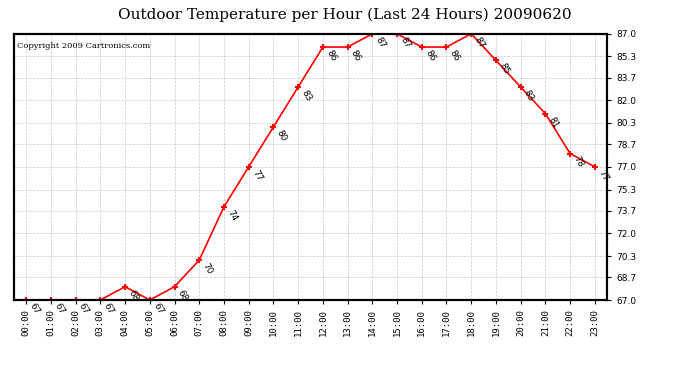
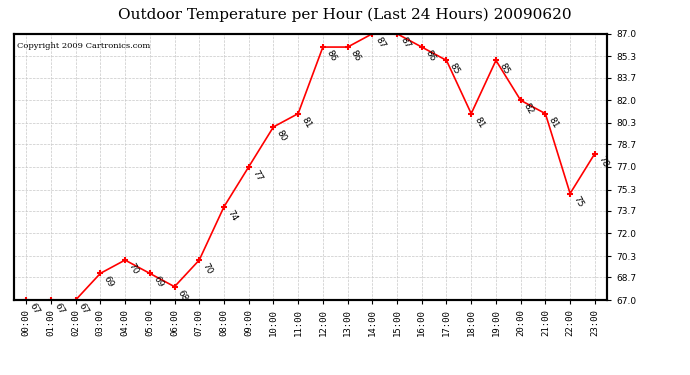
03:00: 67 -> 69
04:00: 68 -> 70
05:00: 67 -> 69
11:00: 83 -> 81
17:00: 86 -> 85
18:00: 87 -> 81
20:00: 83 -> 82
22:00: 78 -> 75
23:00: 77 -> 78
